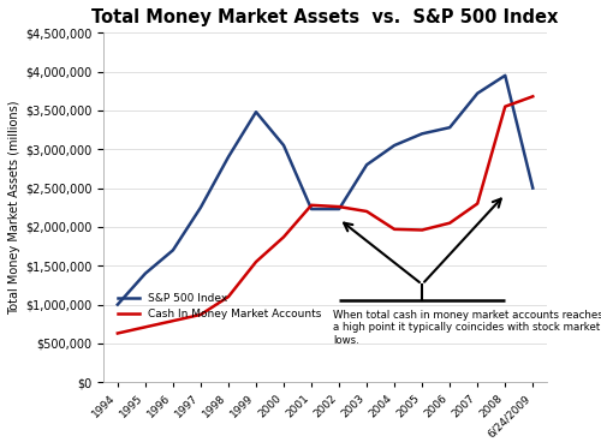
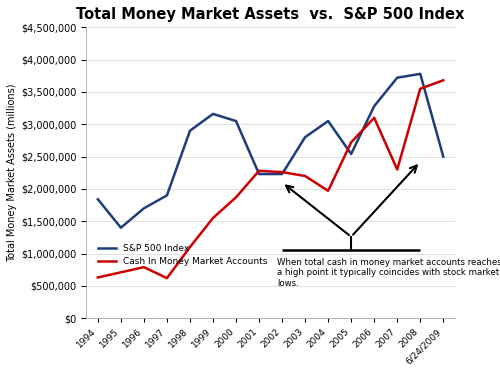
S&P 500 Index/1994: $1,000,000 -> $1,840,000
S&P 500 Index/1997: $2,250,000 -> $1,900,000
Cash In Money Market Accounts/1997: $870,000 -> $620,000
S&P 500 Index/1999: $3,480,000 -> $3,160,000
S&P 500 Index/2005: $3,200,000 -> $2,540,000
Cash In Money Market Accounts/2005: $1,960,000 -> $2,720,000
Cash In Money Market Accounts/2006: $2,050,000 -> $3,100,000
S&P 500 Index/2008: $3,950,000 -> $3,780,000
